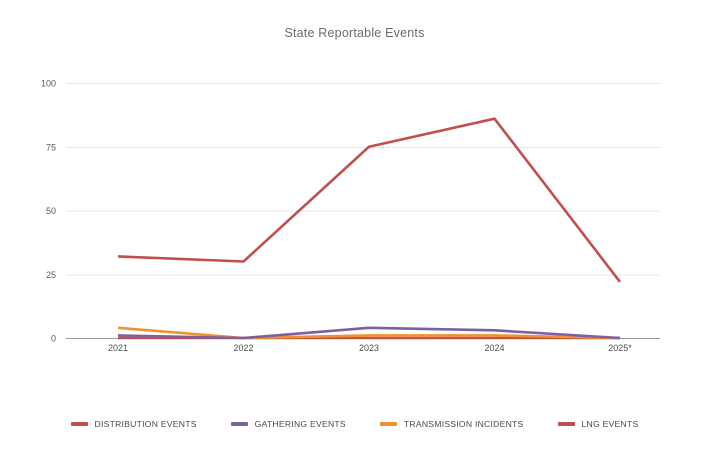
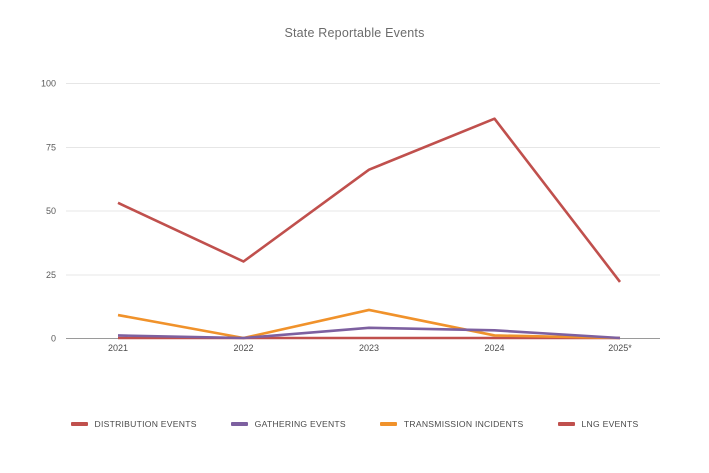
DISTRIBUTION EVENTS/2021: 32 -> 53
TRANSMISSION INCIDENTS/2021: 4 -> 9
DISTRIBUTION EVENTS/2023: 75 -> 66
TRANSMISSION INCIDENTS/2023: 1 -> 11
